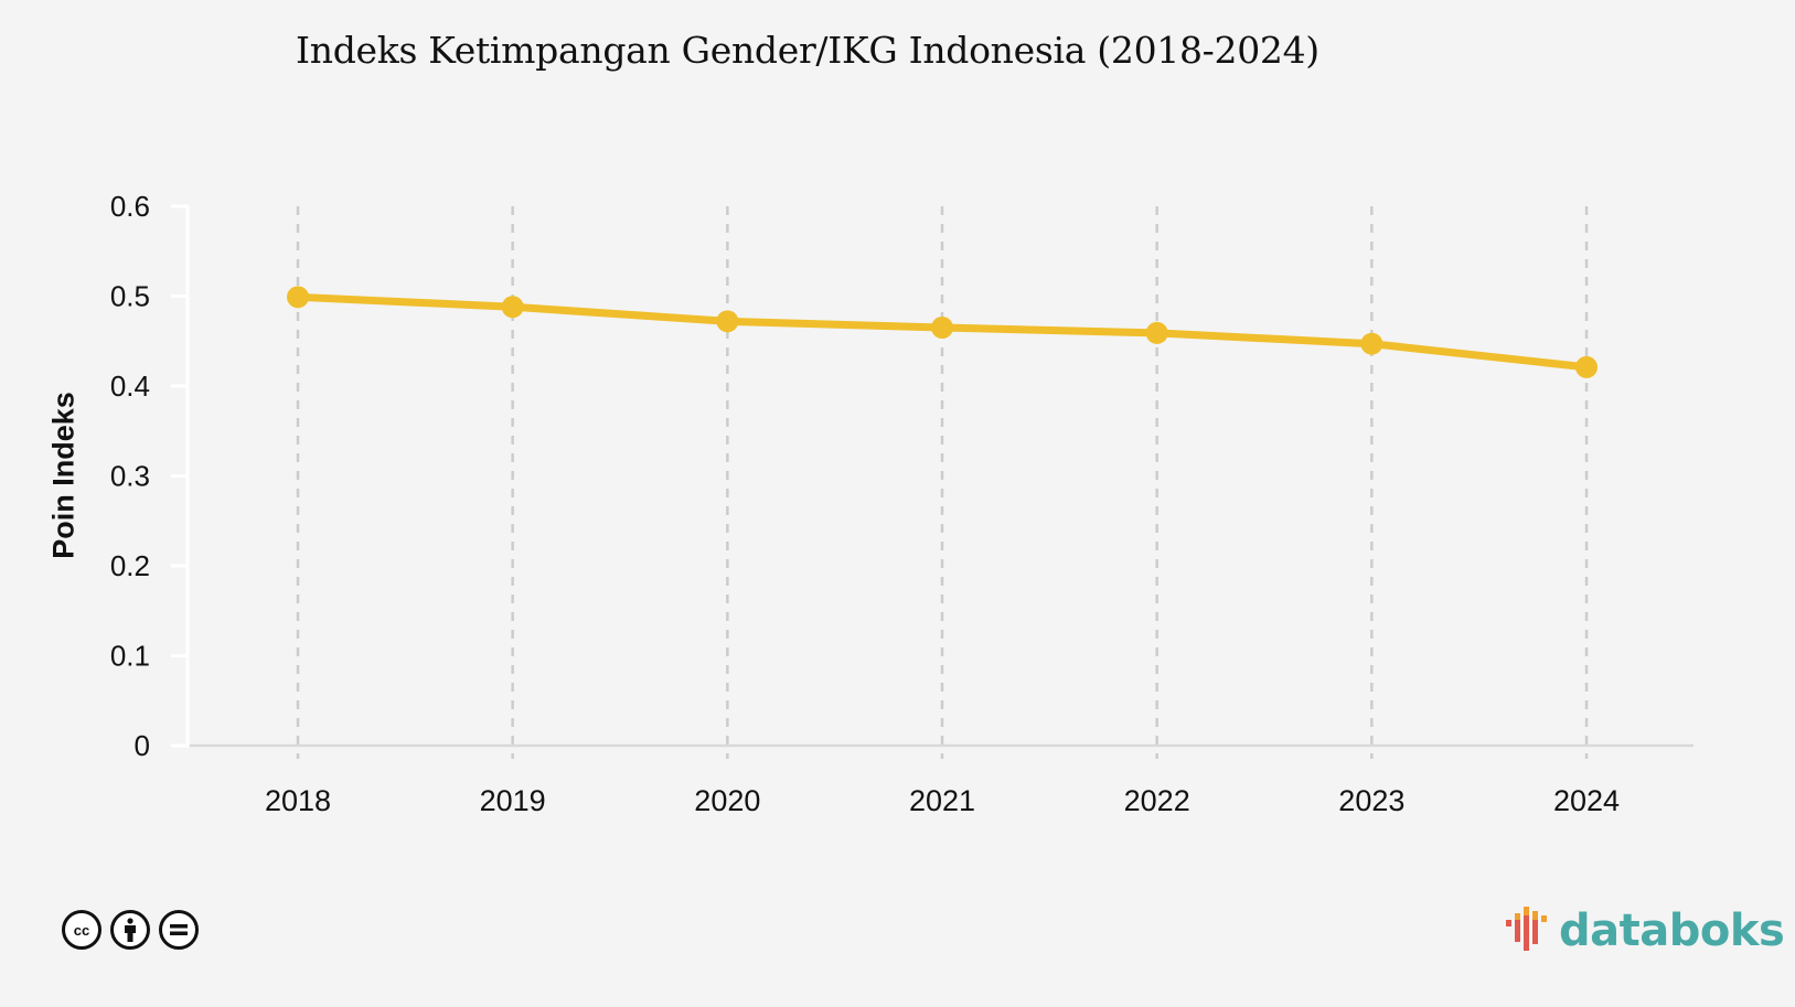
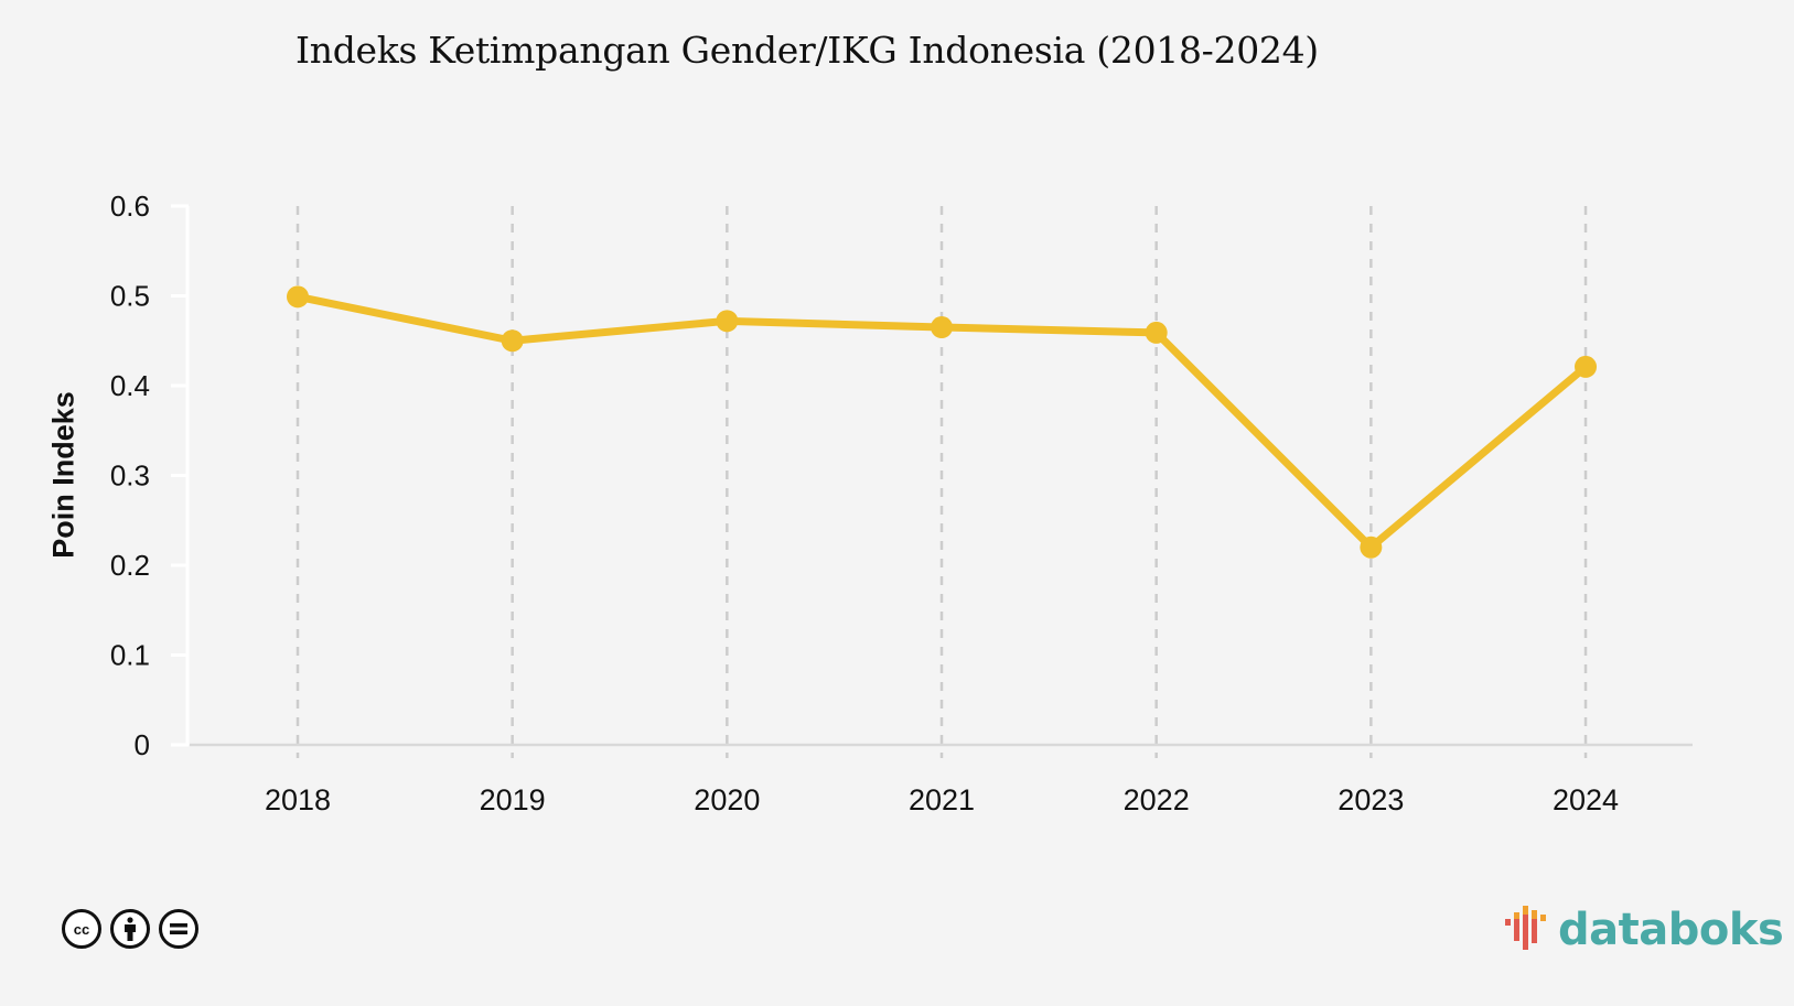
2019: 0.49 -> 0.45
2023: 0.45 -> 0.22
